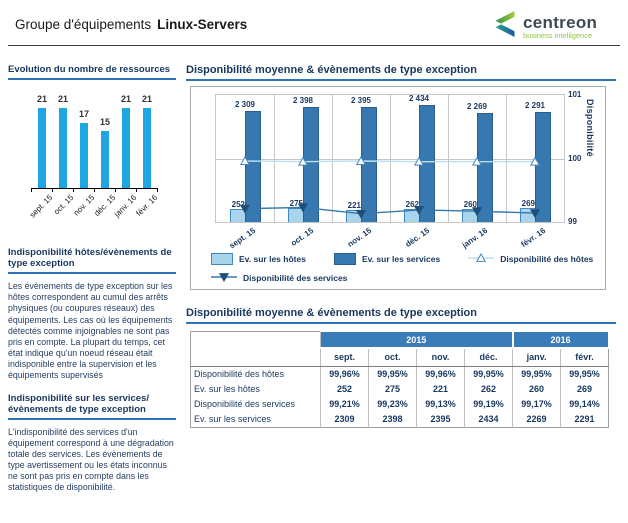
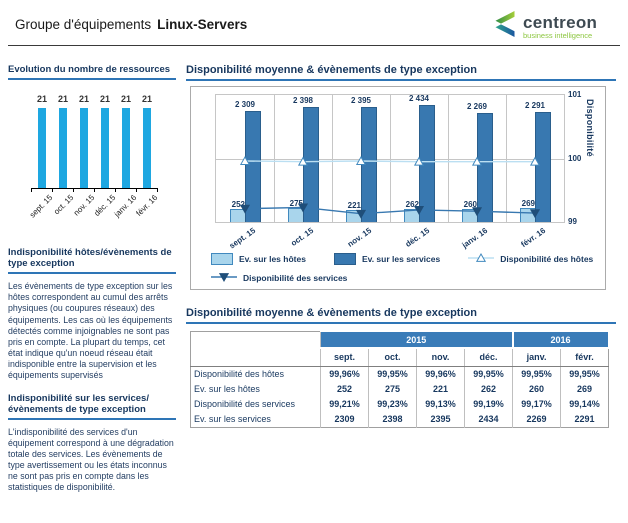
Evolution du nombre de ressources/nov. 15: 17 -> 21
Evolution du nombre de ressources/déc. 15: 15 -> 21
